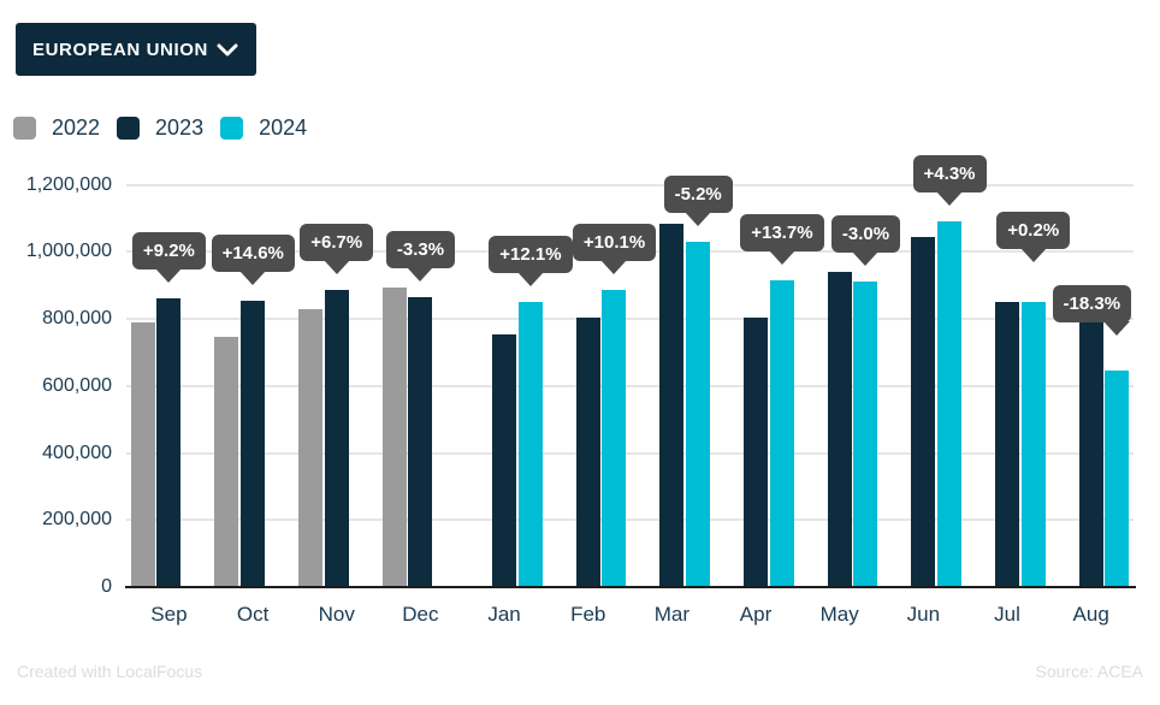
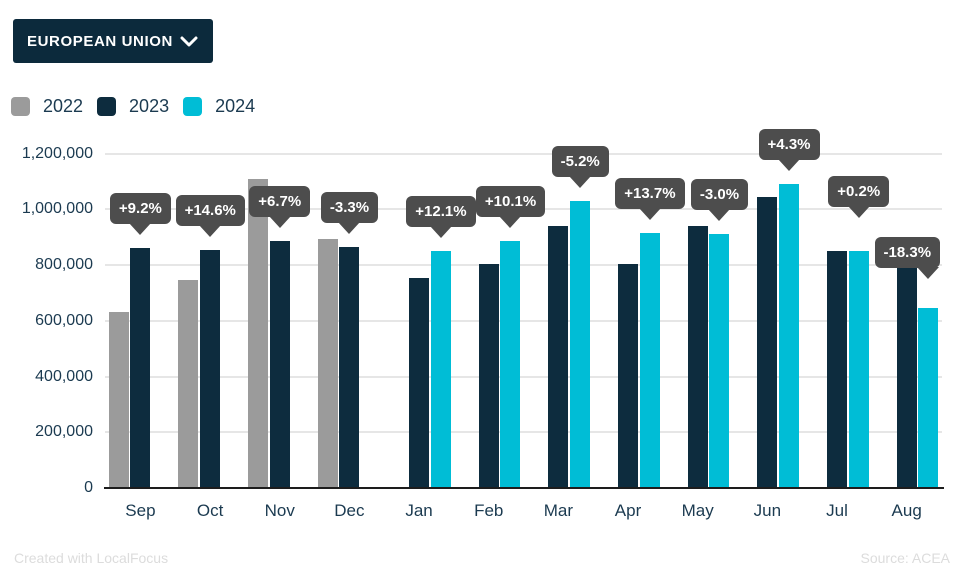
2022/Sep: 790000 -> 630000
2022/Nov: 830000 -> 1110000
2023/Mar: 1080000 -> 940000
